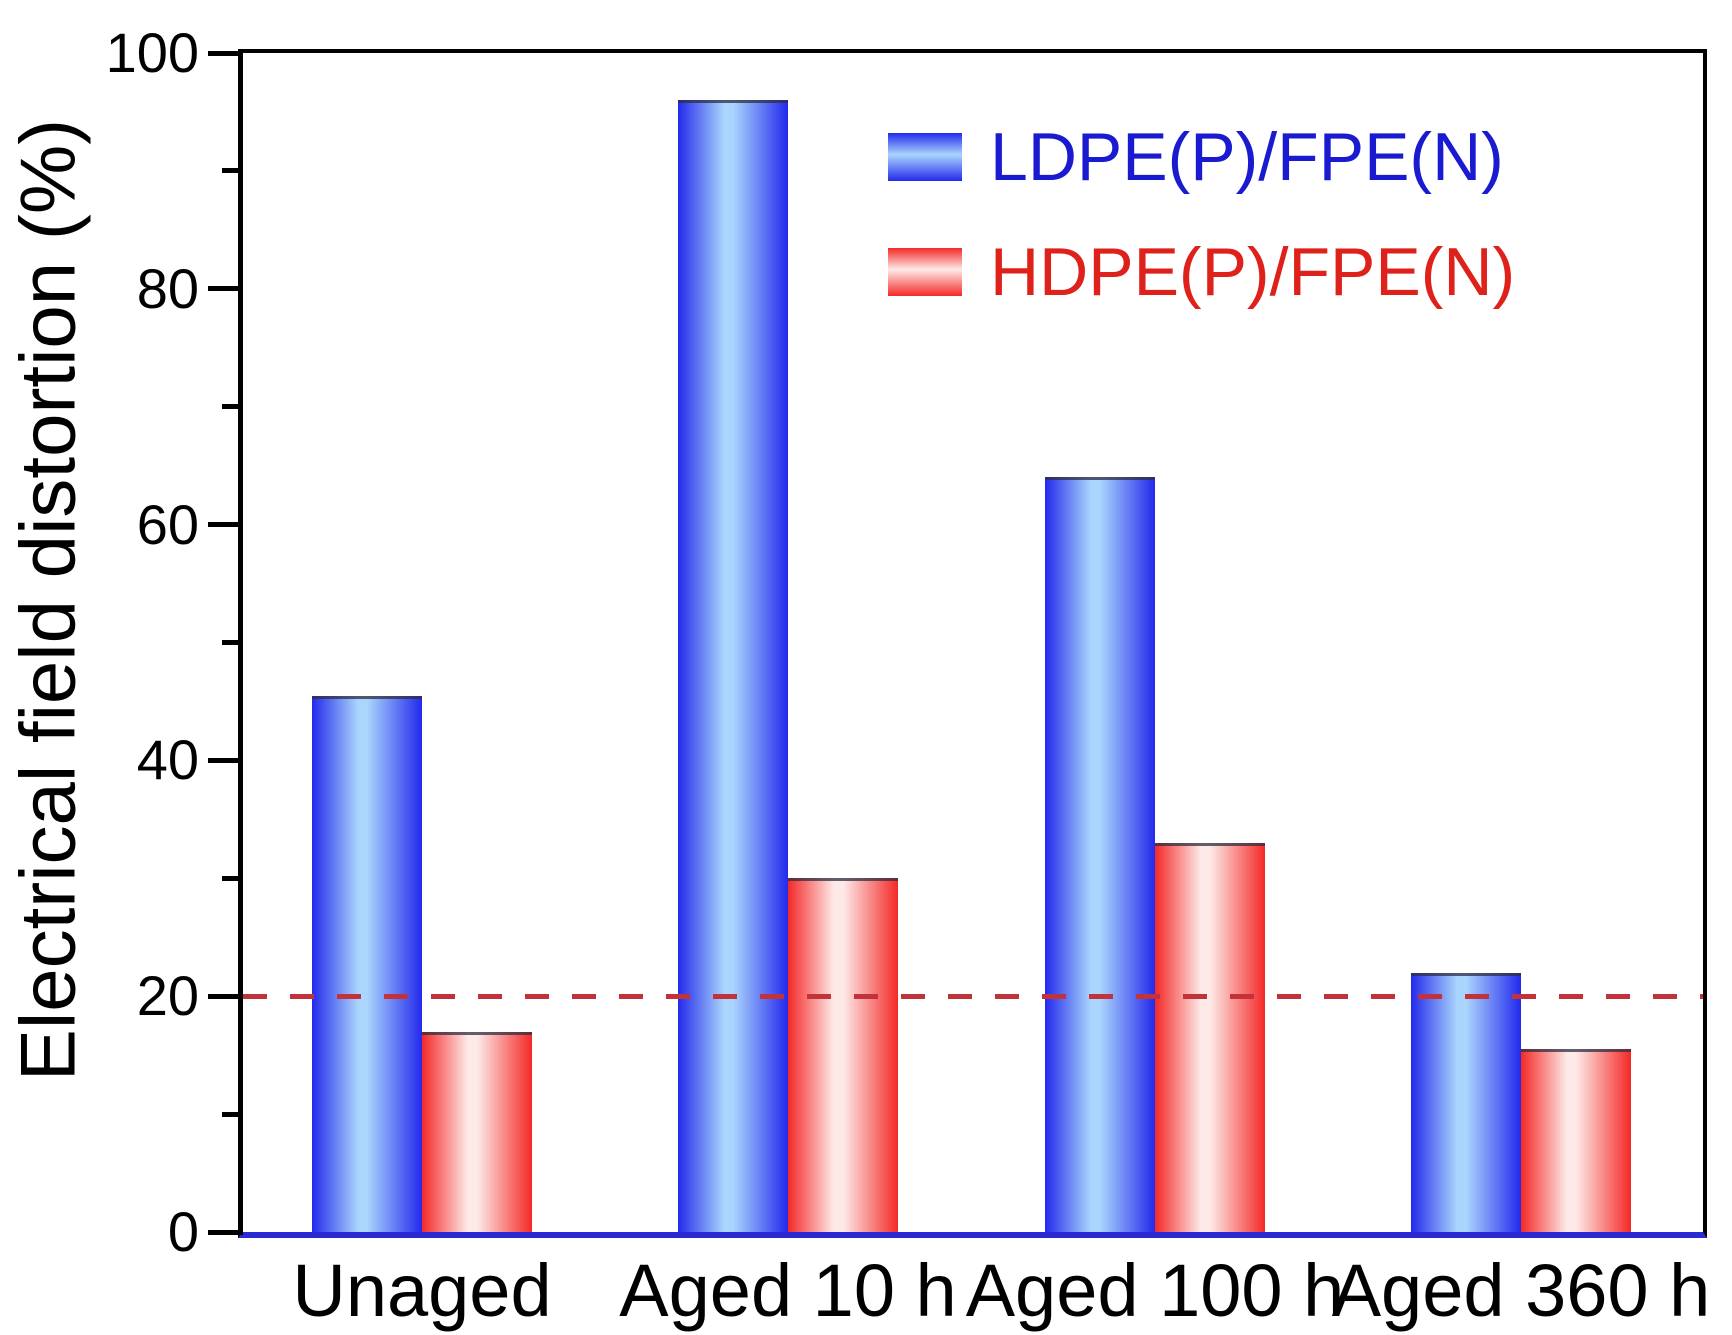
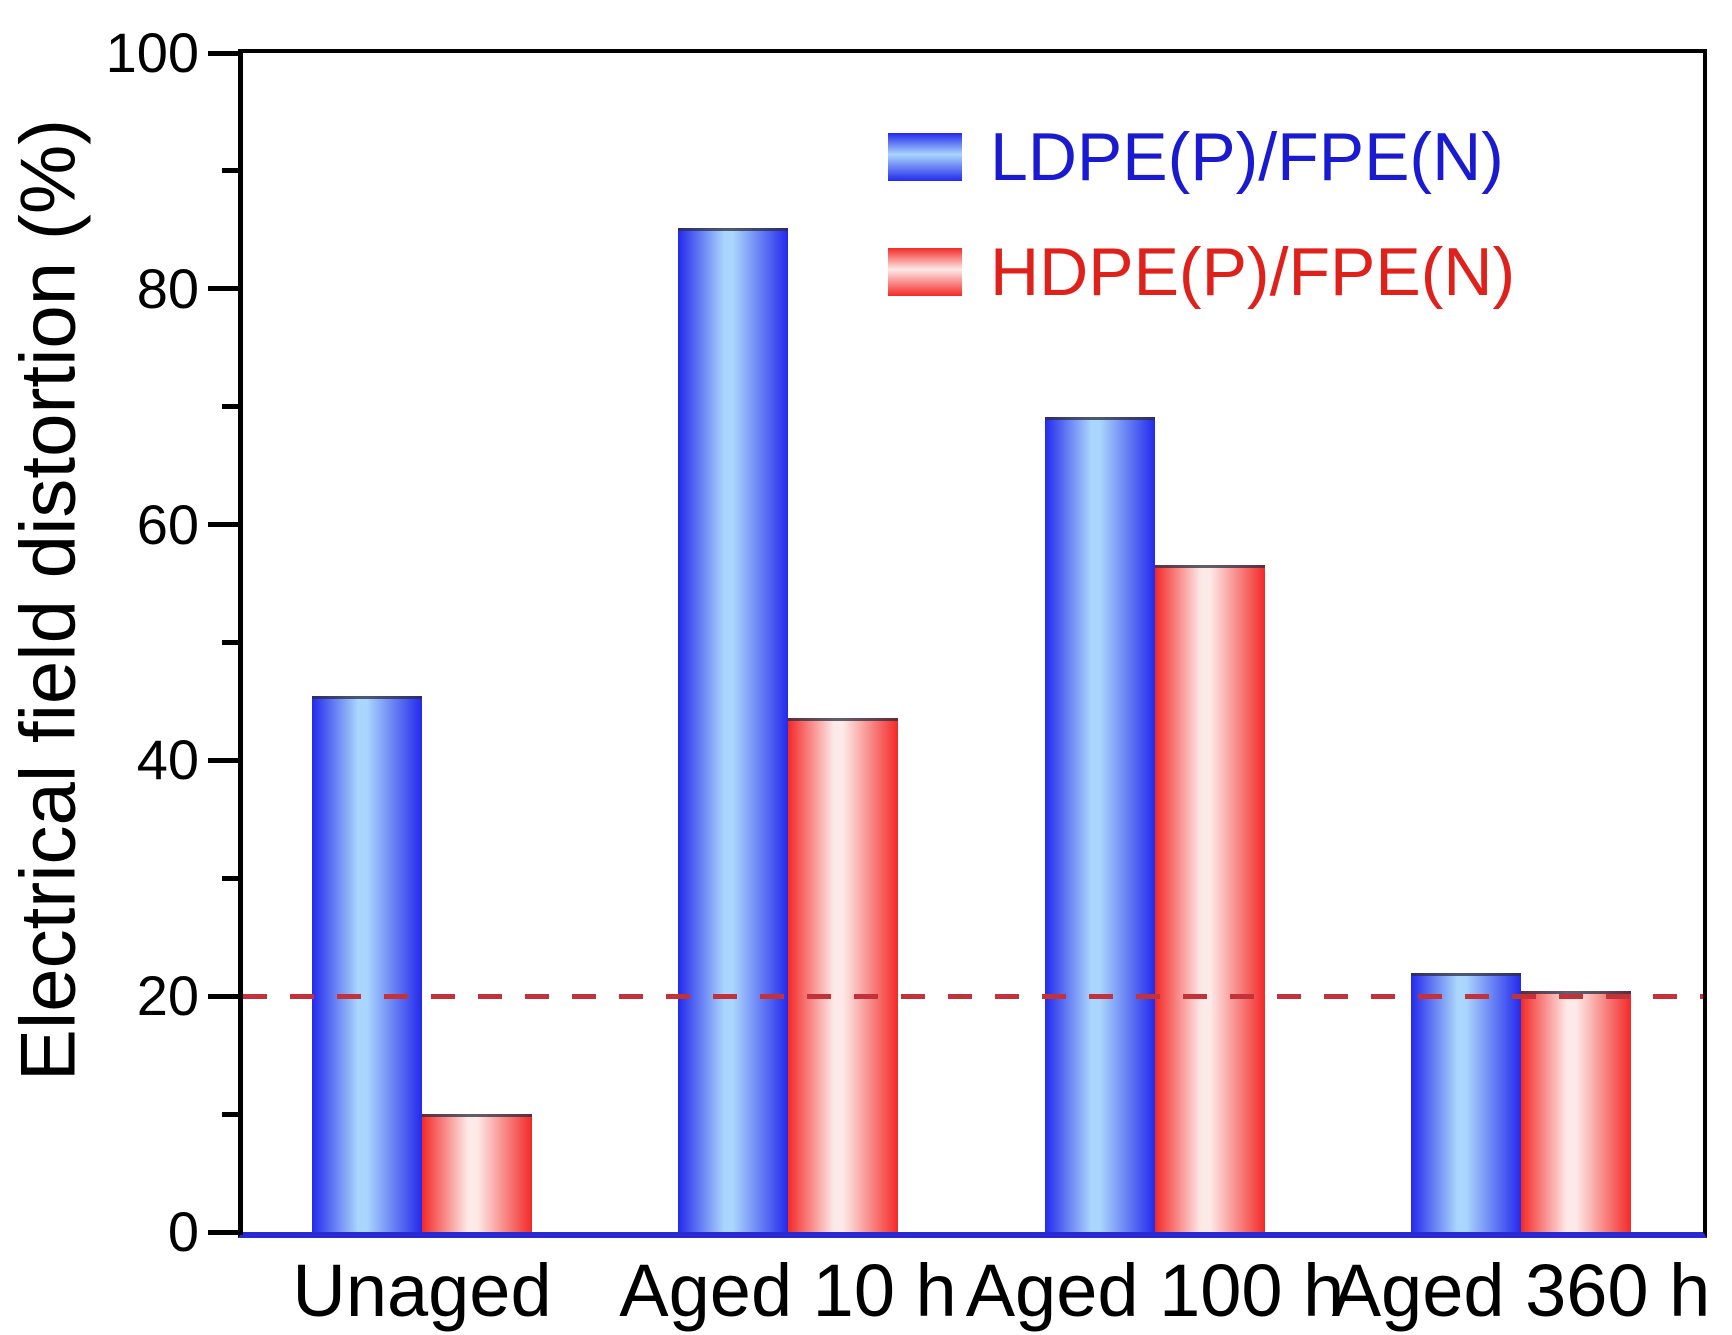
HDPE(P)/FPE(N)/Unaged: 17.0 -> 10.0
LDPE(P)/FPE(N)/Aged 10 h: 96.0 -> 85.2
HDPE(P)/FPE(N)/Aged 10 h: 30.0 -> 43.6
LDPE(P)/FPE(N)/Aged 100 h: 64.0 -> 69.1
HDPE(P)/FPE(N)/Aged 100 h: 33.0 -> 56.6
HDPE(P)/FPE(N)/Aged 360 h: 15.5 -> 20.4
